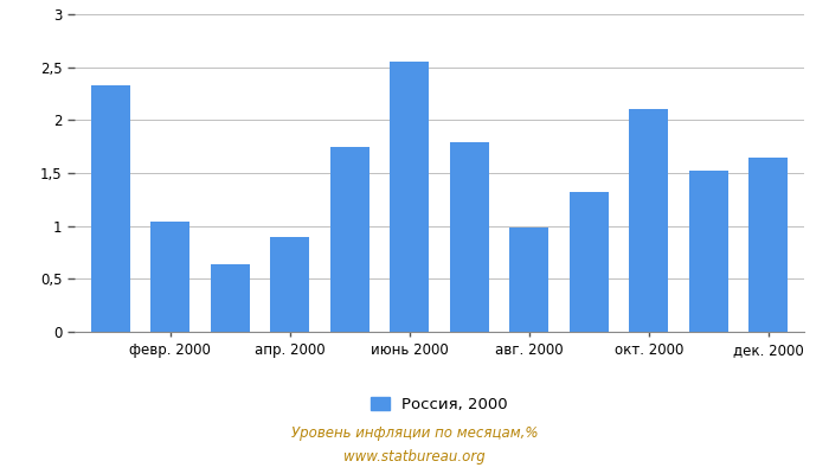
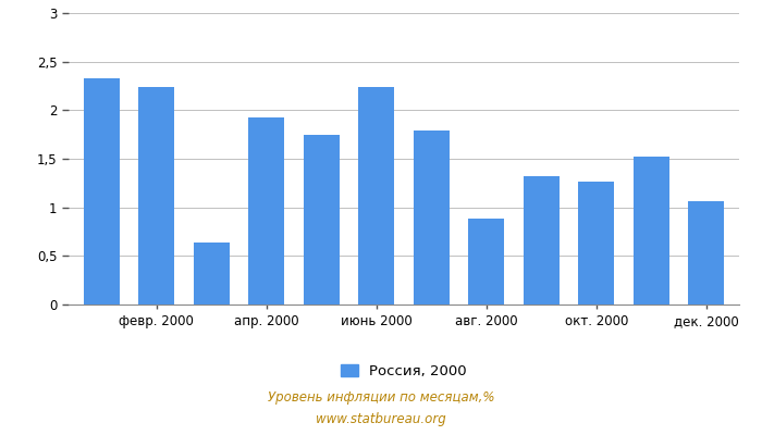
февр. 2000: 1,04 -> 2,24
апр. 2000: 0,89 -> 1,92
июнь 2000: 2,55 -> 2,24
авг. 2000: 0,99 -> 0,88
окт. 2000: 2,11 -> 1,26
дек. 2000: 1,64 -> 1,06
